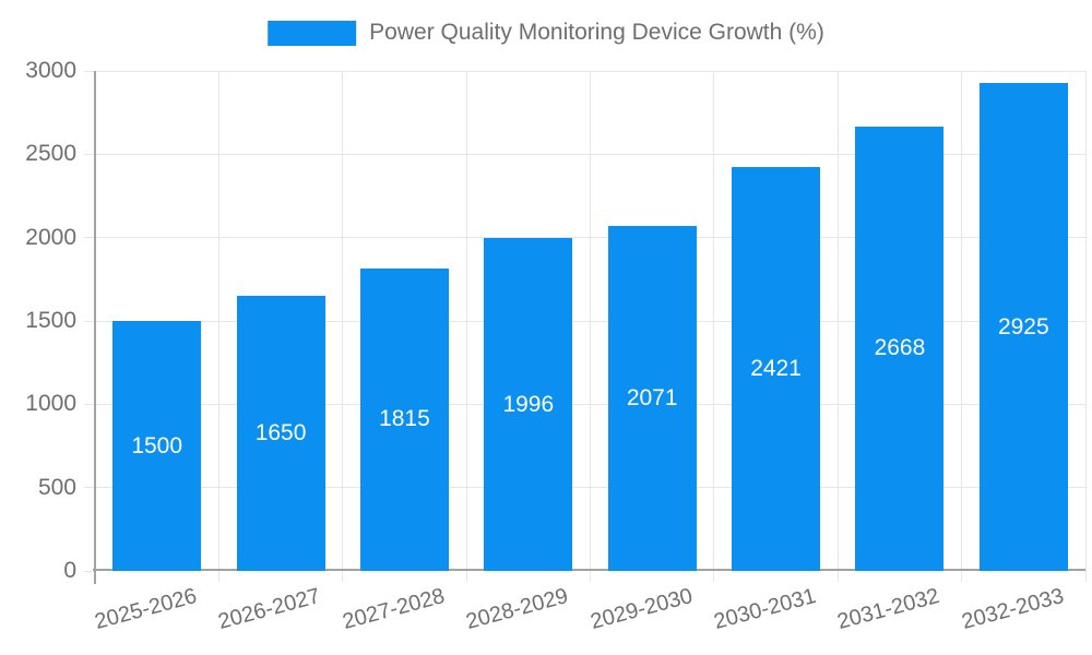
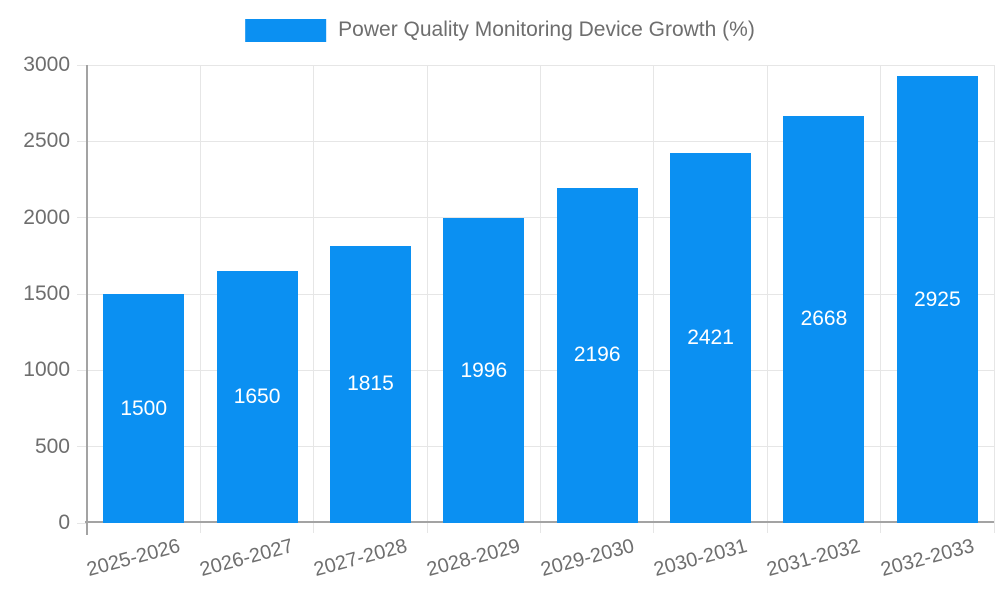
2029-2030: 2071 -> 2196
